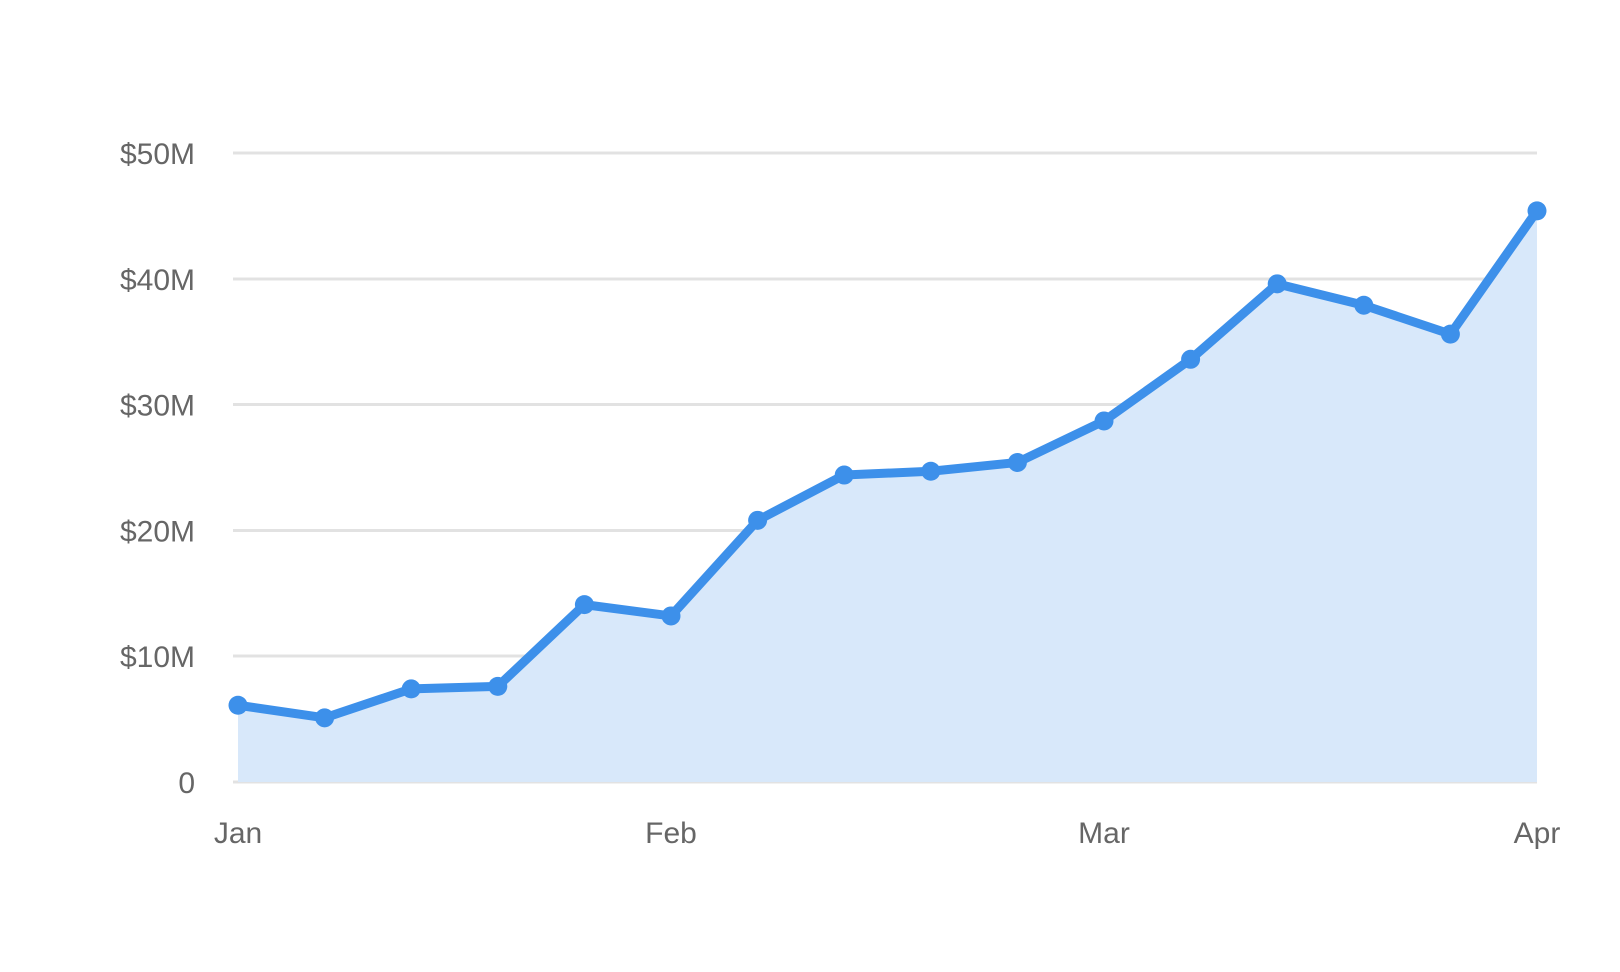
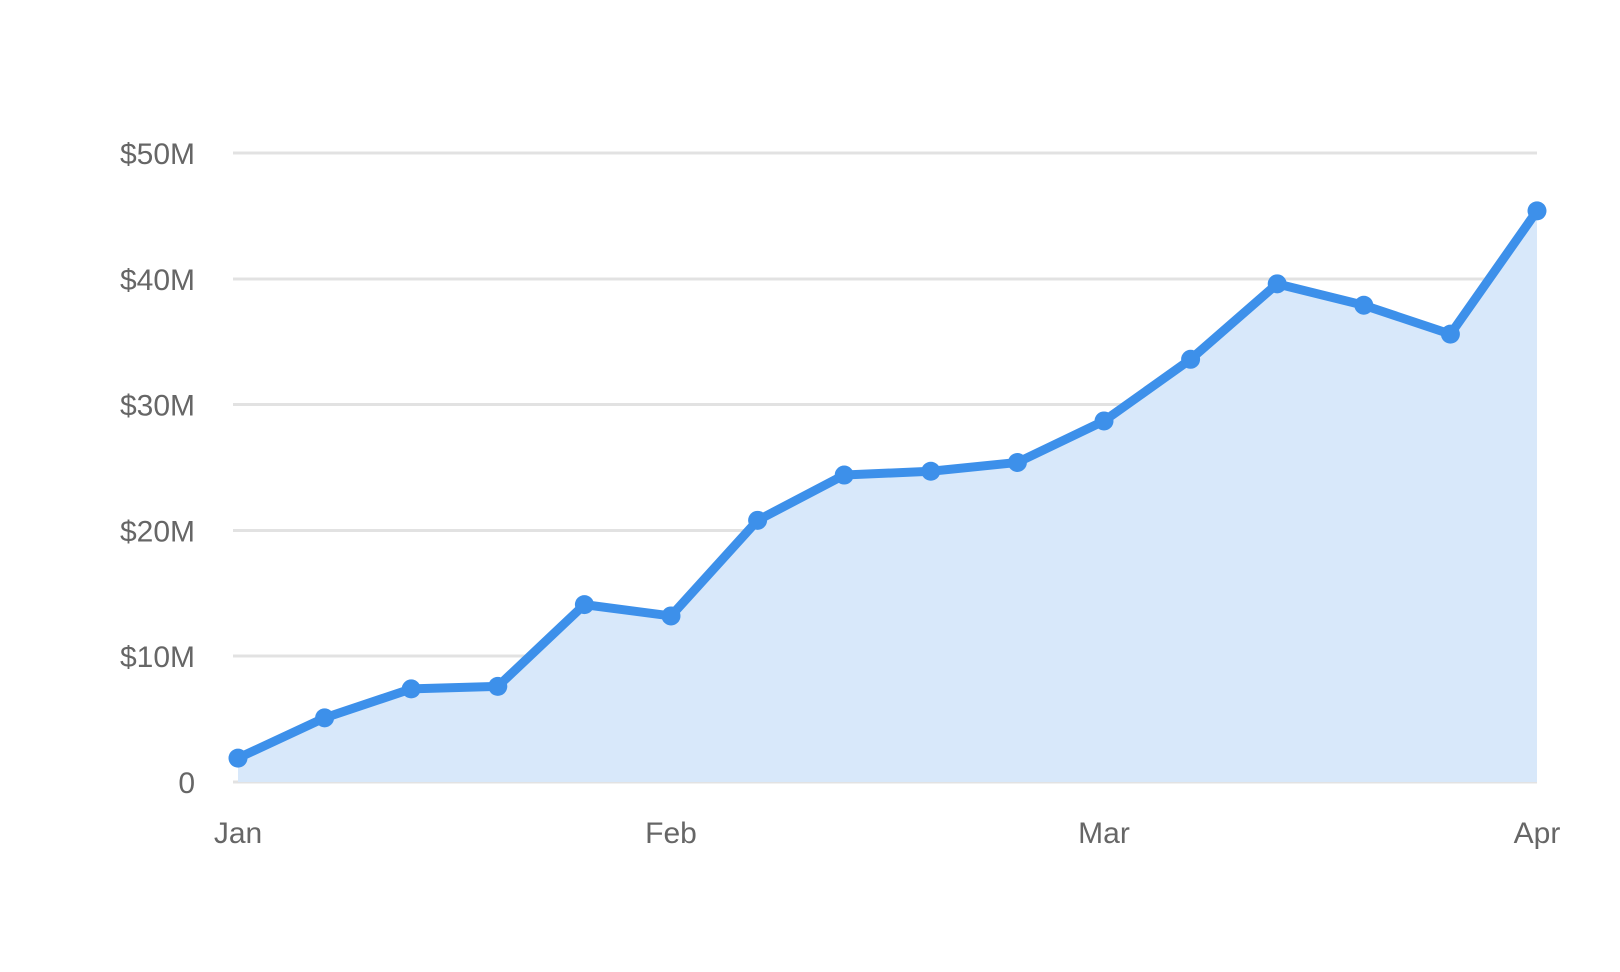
0: $6.1M -> $1.9M
